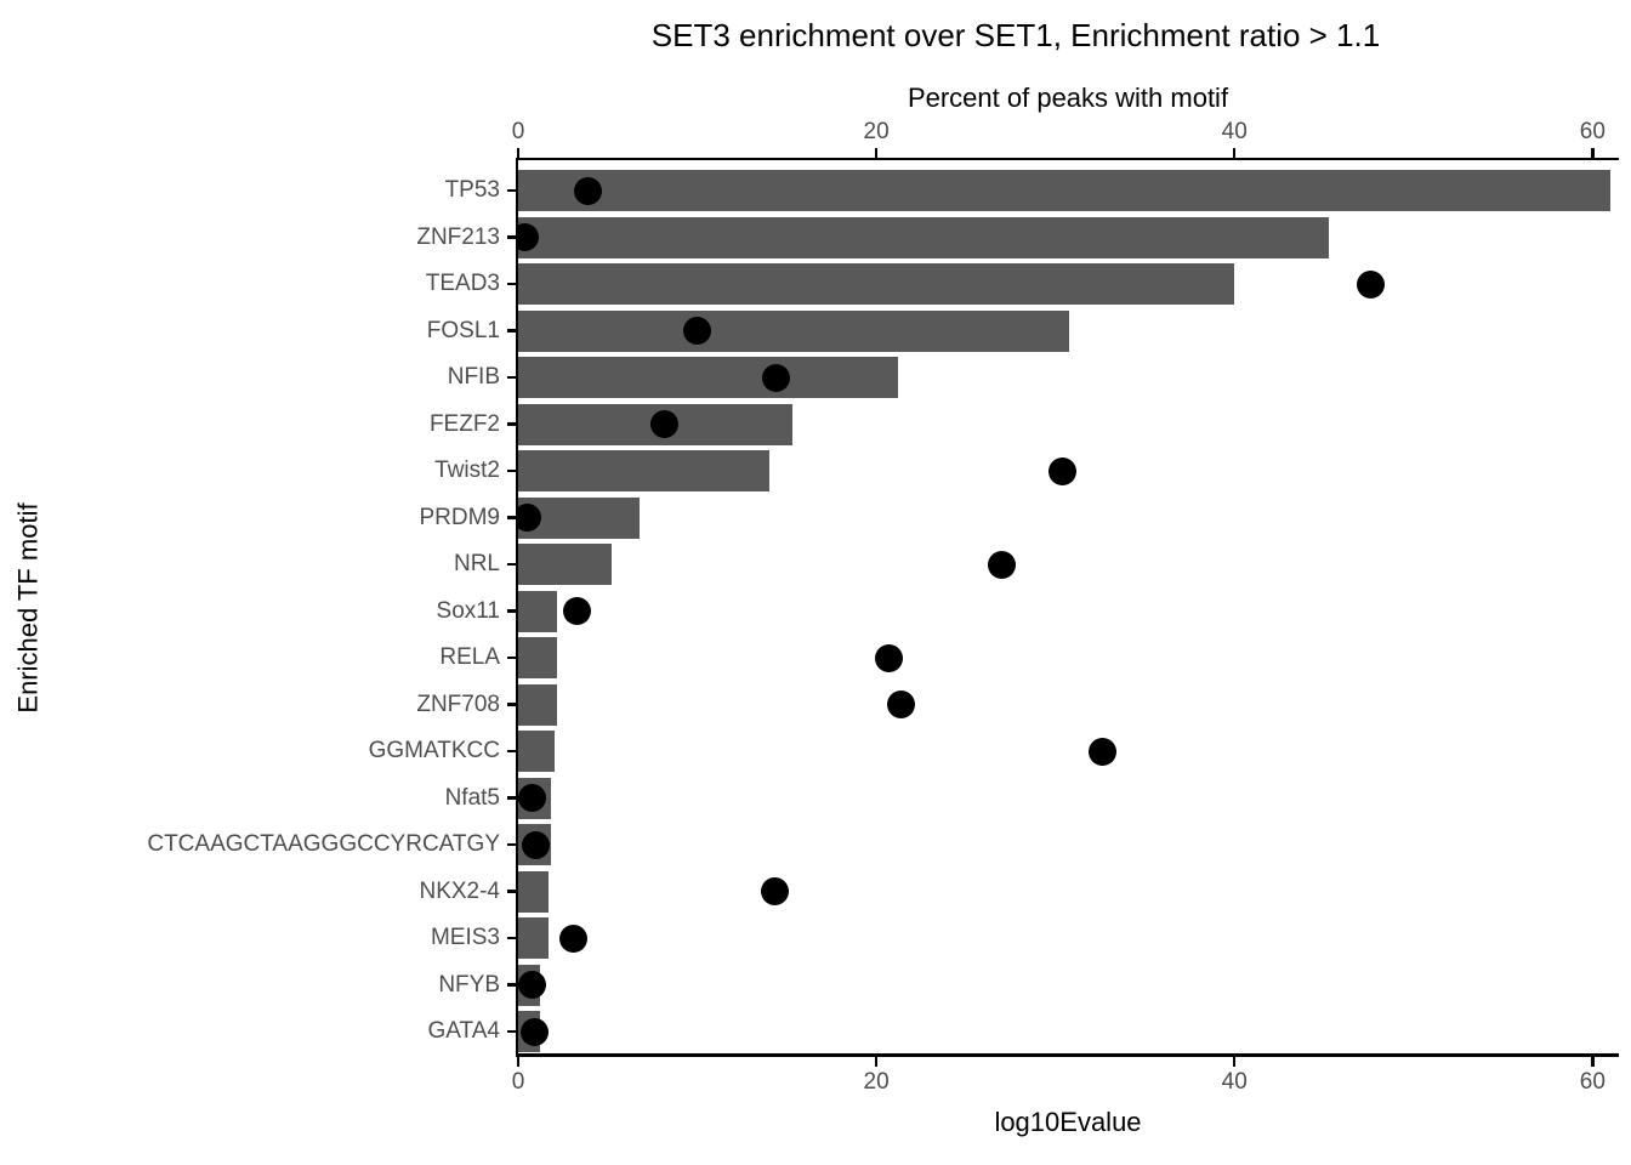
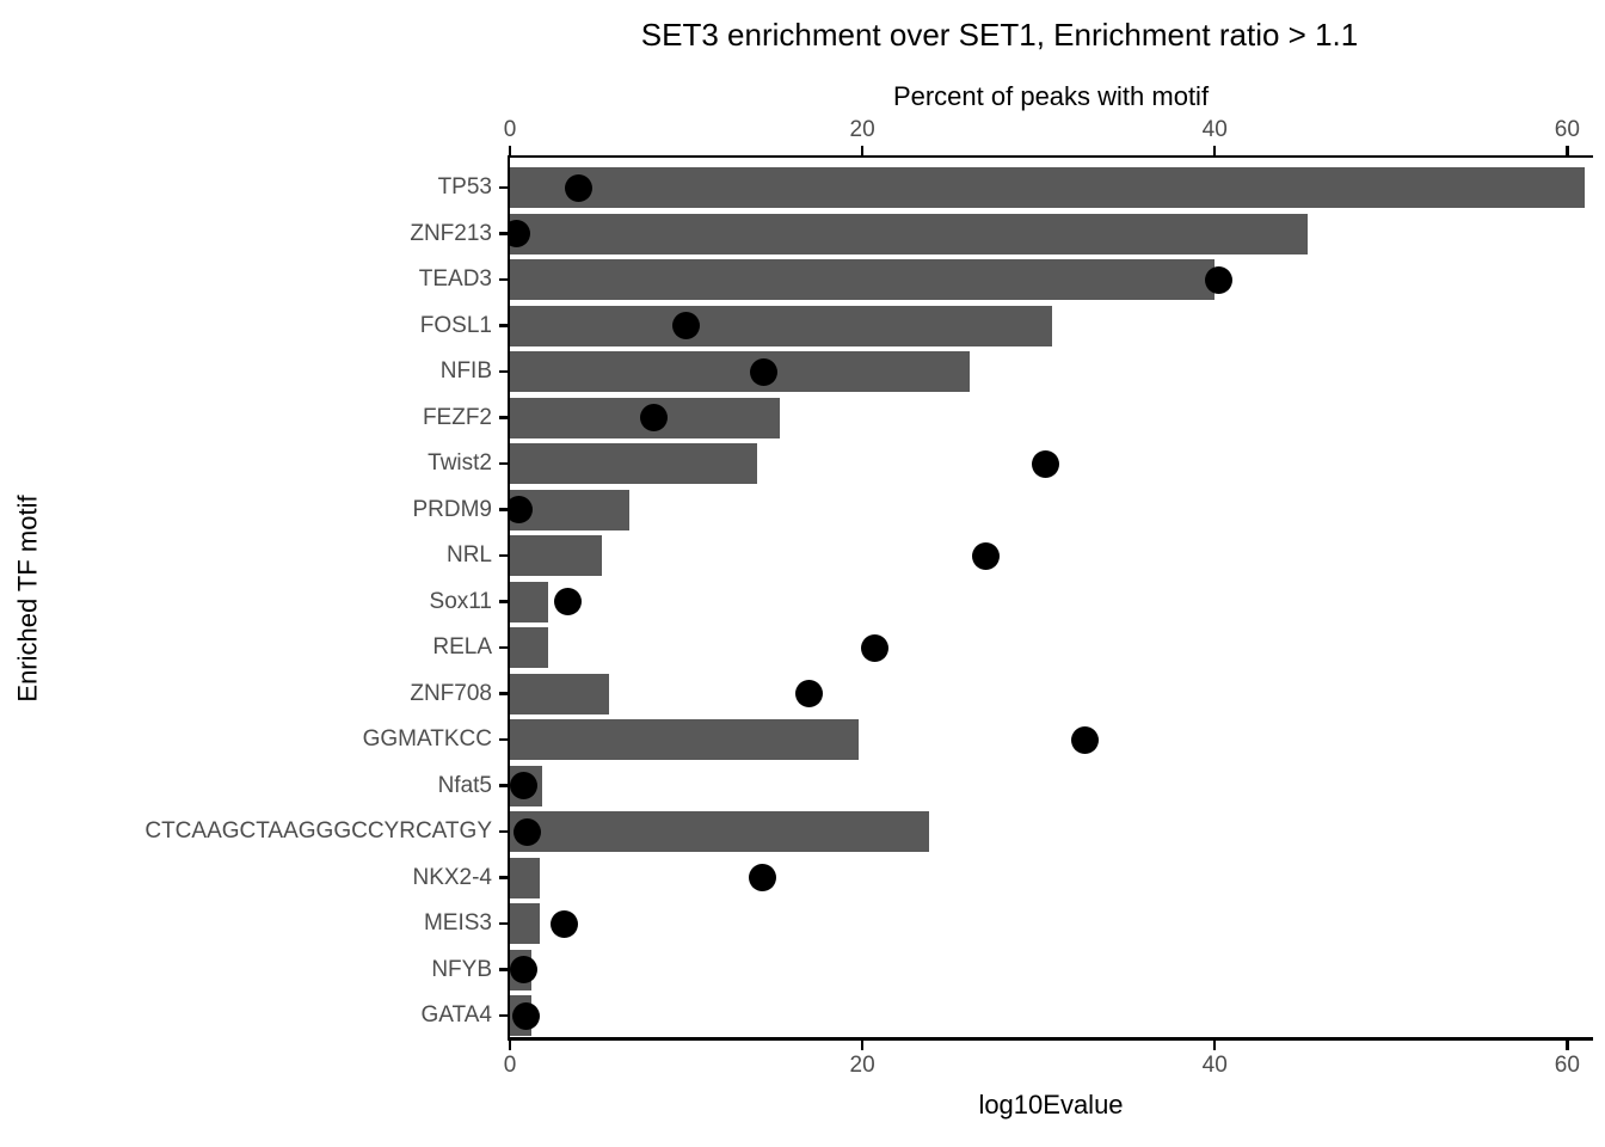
log10Evalue/TEAD3: 47.6 -> 40.2
Percent of peaks with motif/NFIB: 21.2 -> 26.1
Percent of peaks with motif/ZNF708: 2.2 -> 5.6
log10Evalue/ZNF708: 21.4 -> 17.0
Percent of peaks with motif/GGMATKCC: 2.0 -> 19.8
Percent of peaks with motif/CTCAAGCTAAGGGCCYRCATGY: 1.8 -> 23.8
